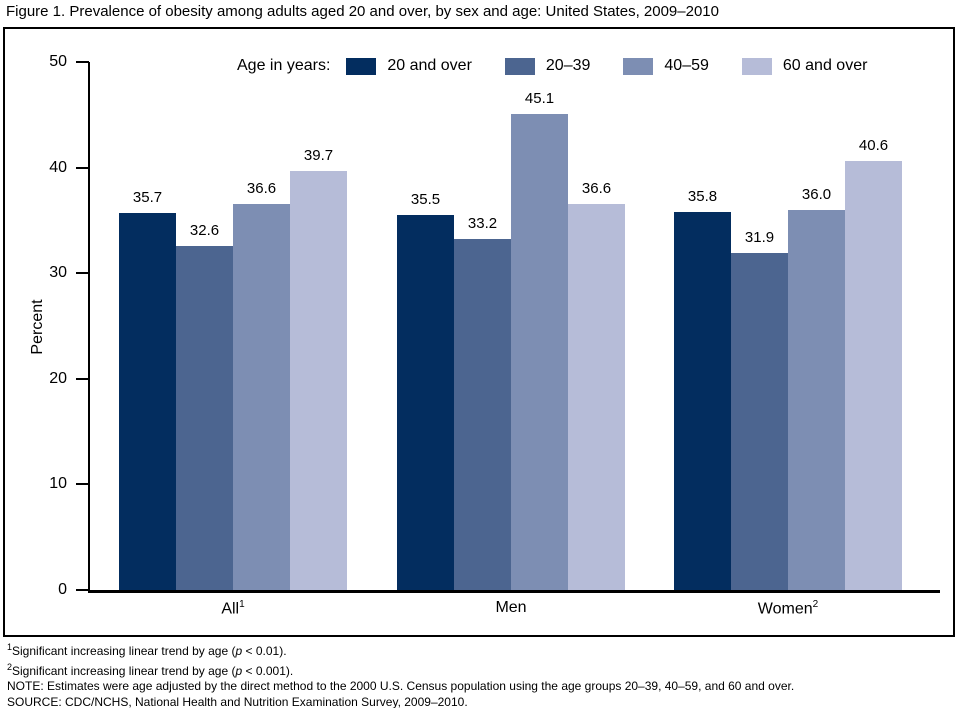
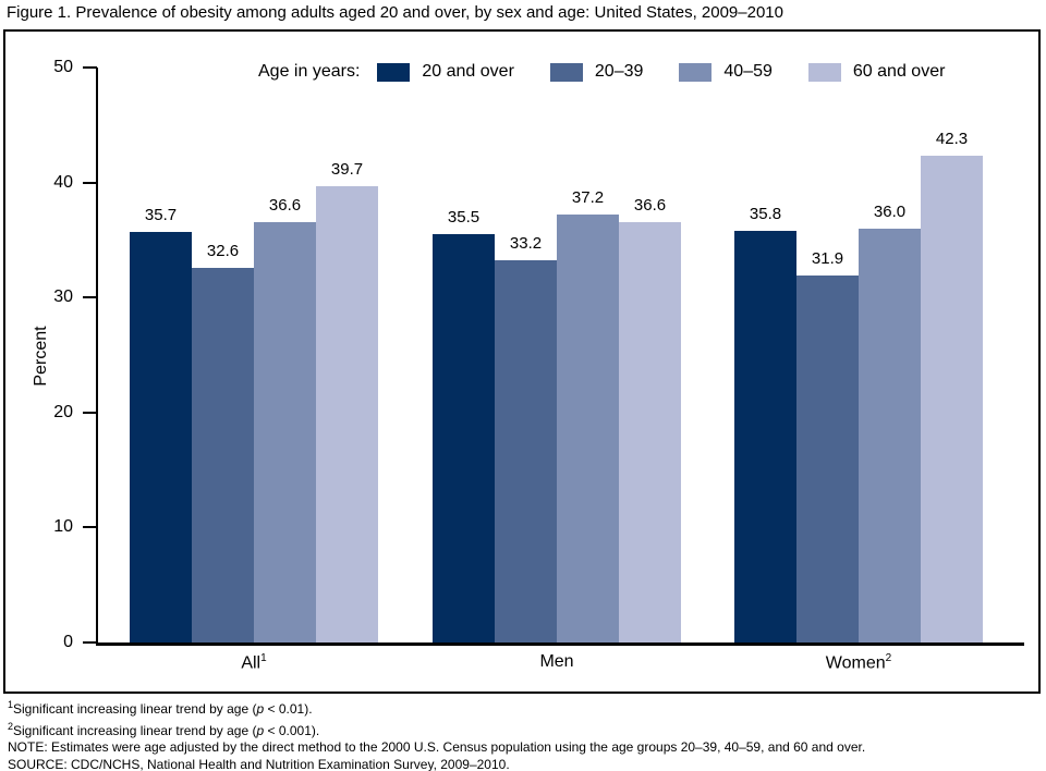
40–59/Men: 45.1 -> 37.2
60 and over/Women: 40.6 -> 42.3
